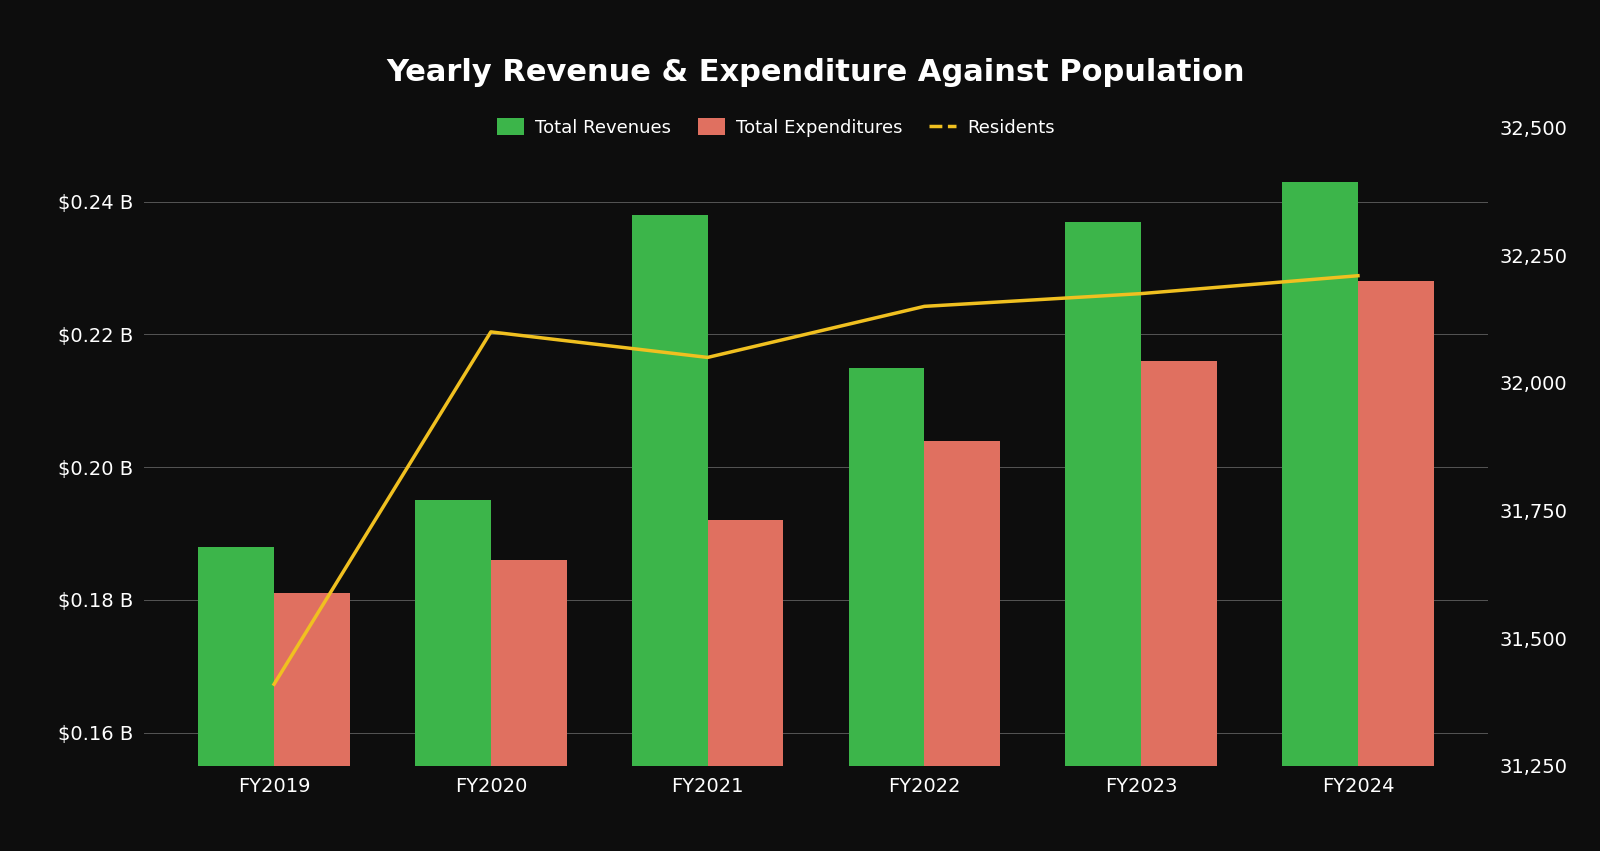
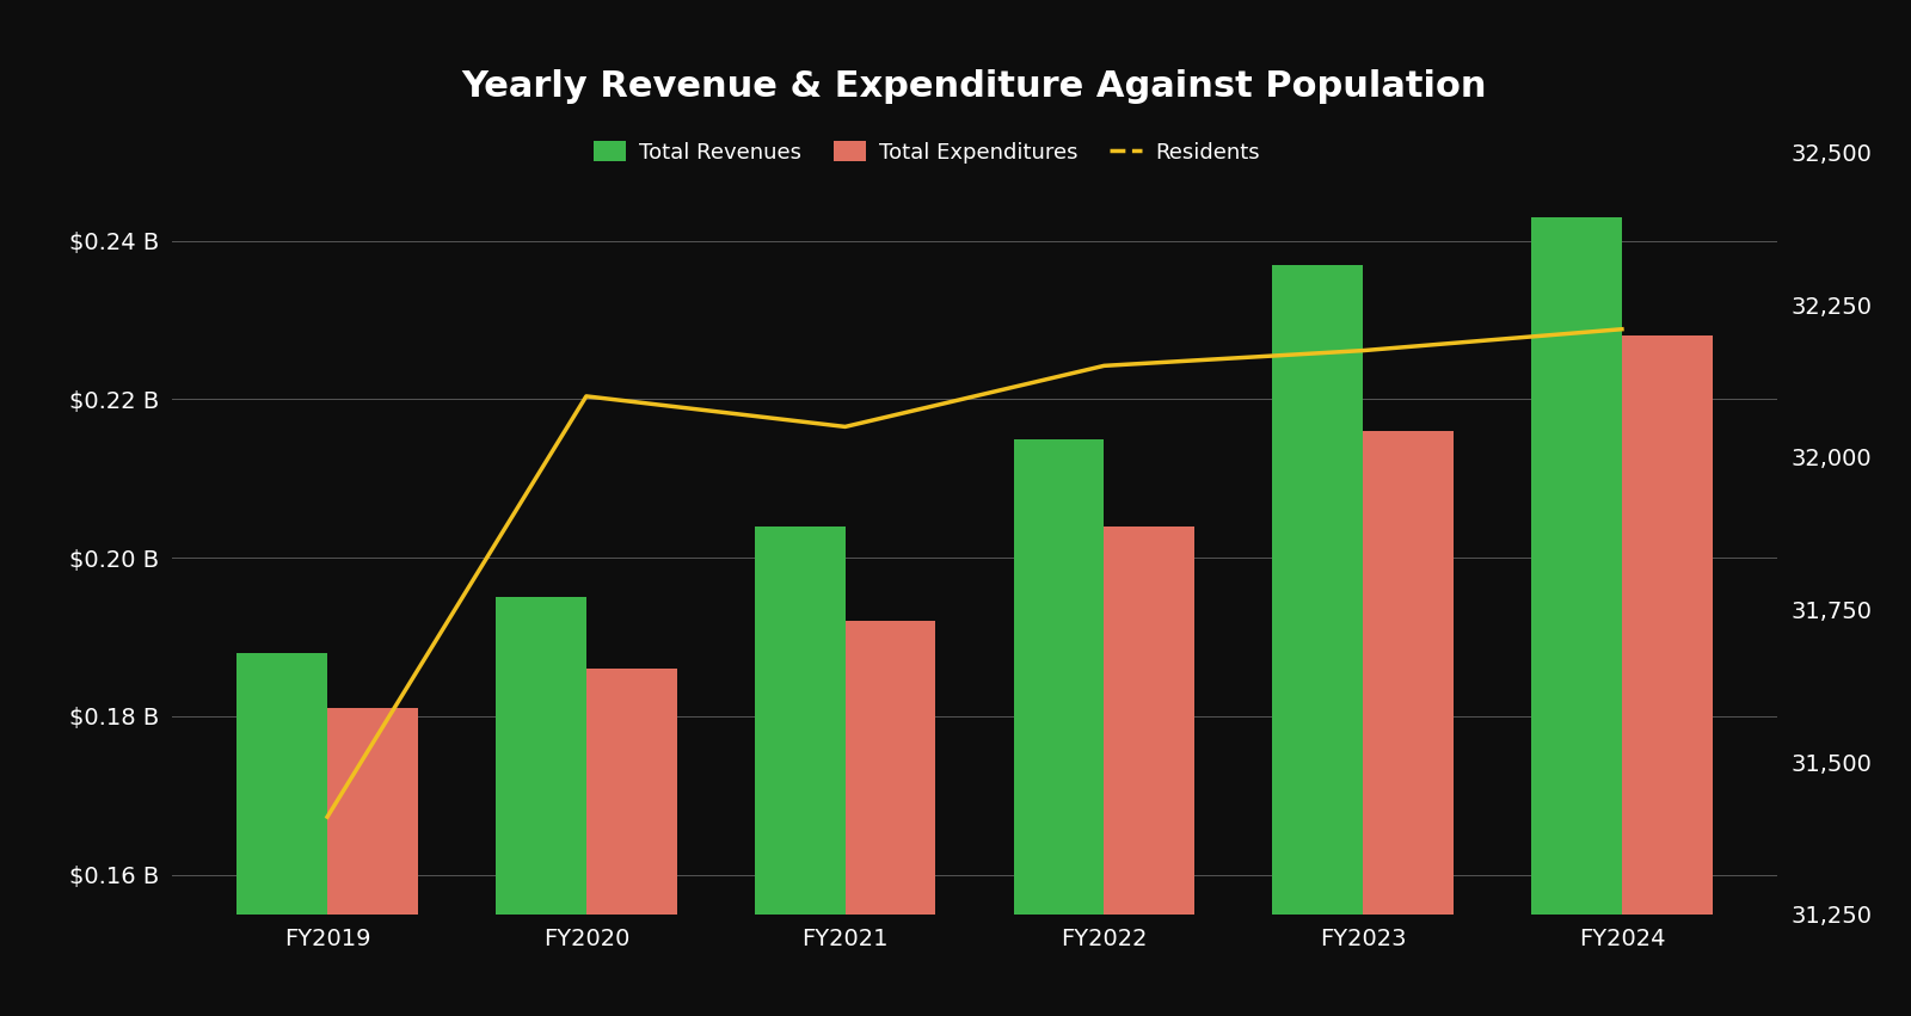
Total Revenues/FY2021: $0.238 B -> $0.204 B
